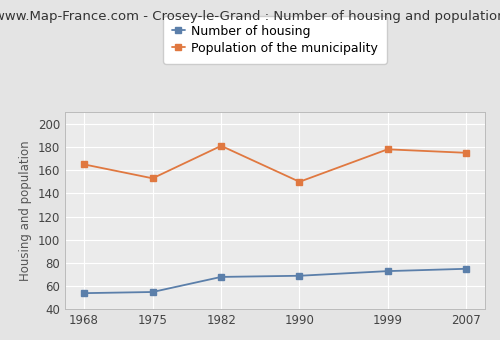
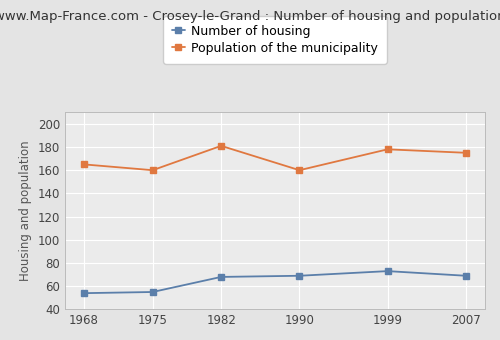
Population of the municipality/1975: 153 -> 160
Population of the municipality/1990: 150 -> 160
Number of housing/2007: 75 -> 69
